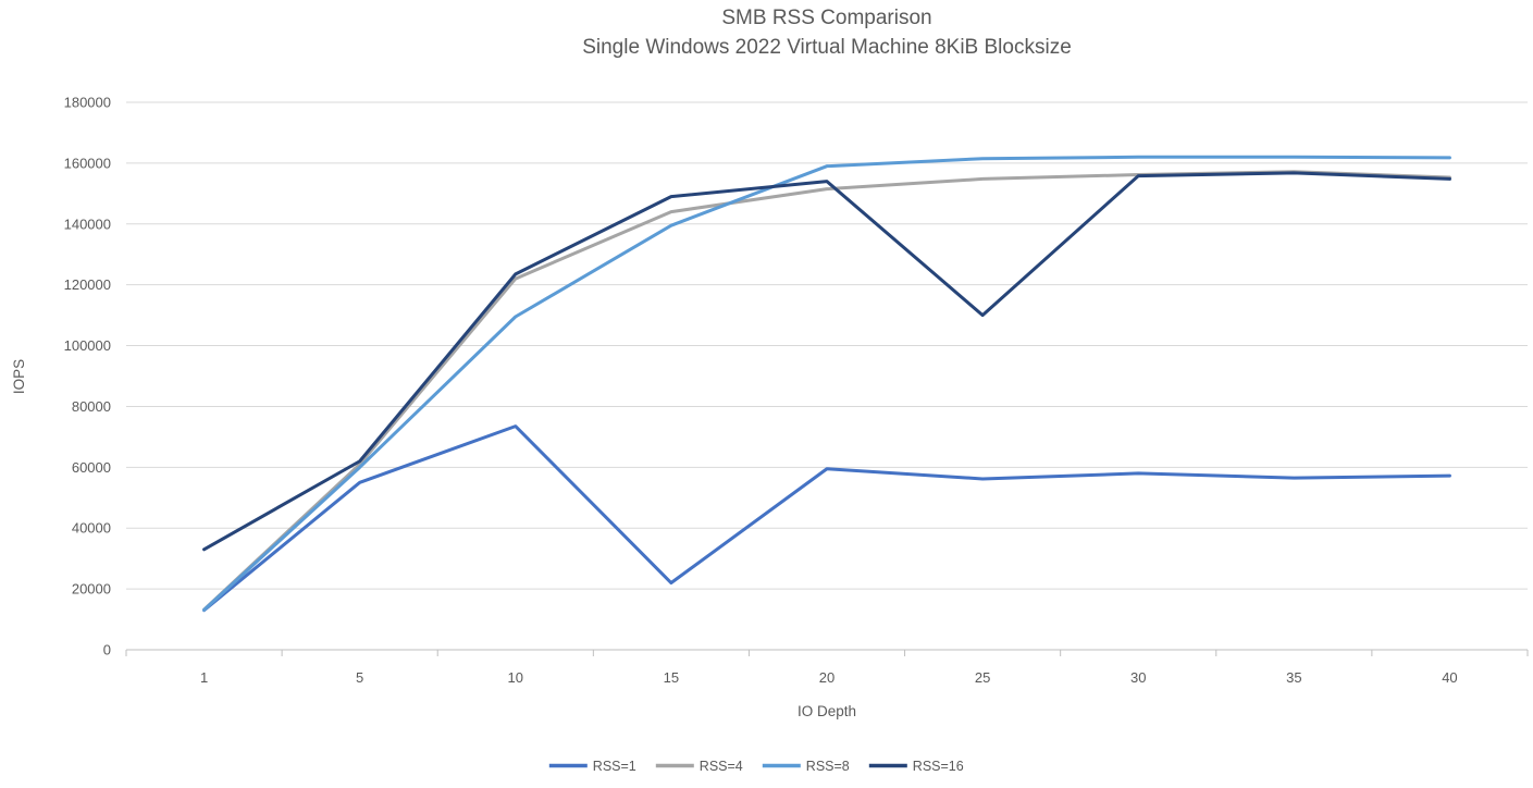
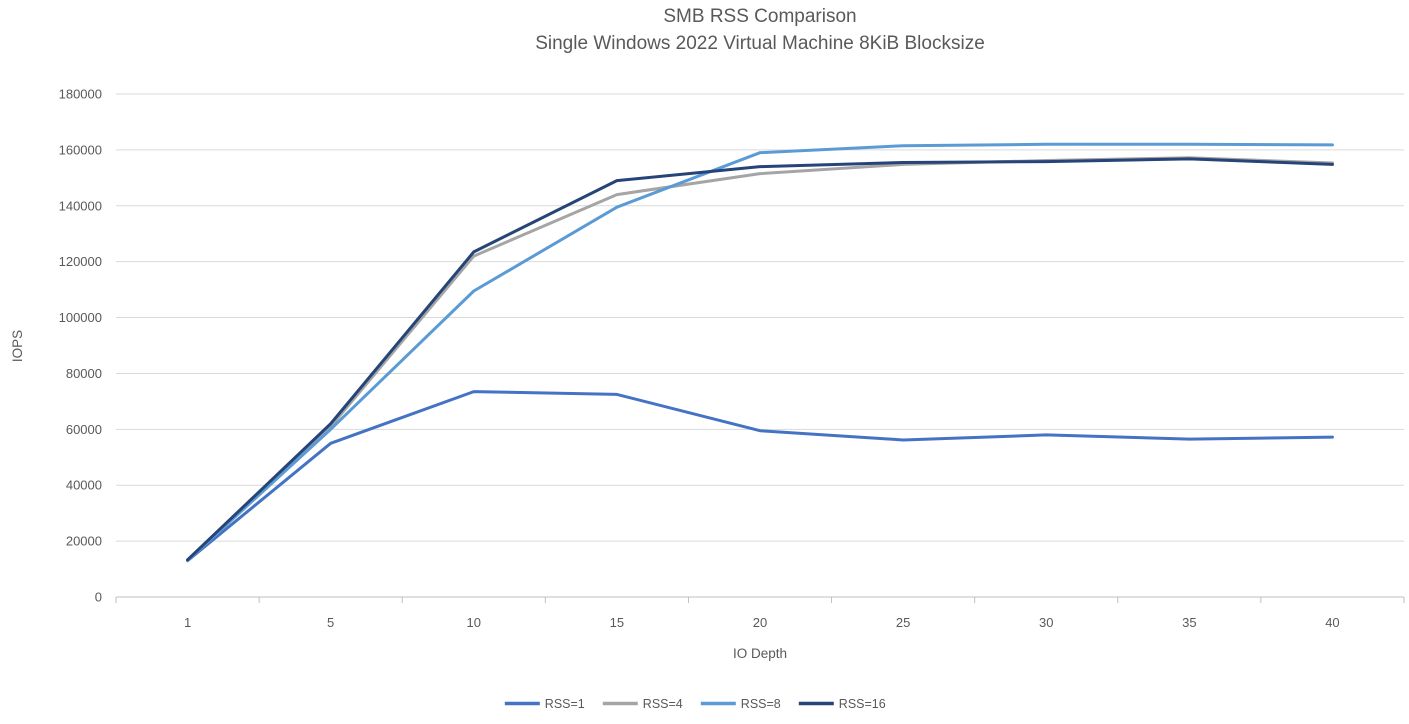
RSS=16/1: 33000 -> 13000
RSS=1/15: 22000 -> 72000
RSS=16/25: 110000 -> 156000
